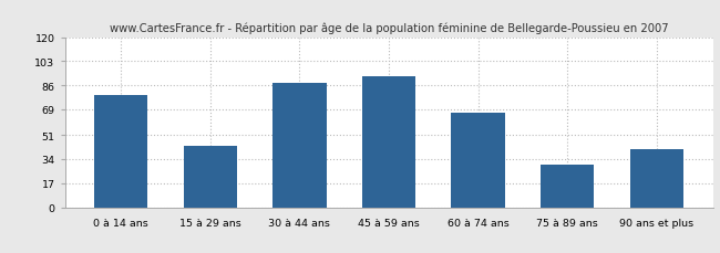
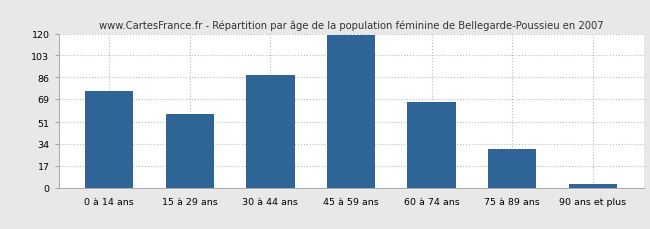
0 à 14 ans: 79 -> 75
15 à 29 ans: 43 -> 57
45 à 59 ans: 92 -> 119
90 ans et plus: 41 -> 3
